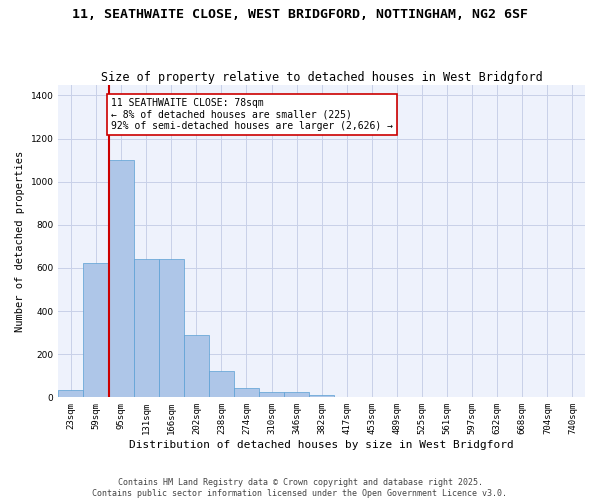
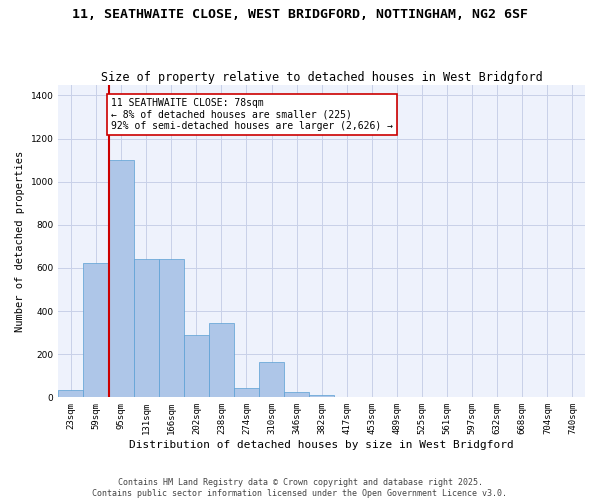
238sqm: 120 -> 345
310sqm: 25 -> 165
